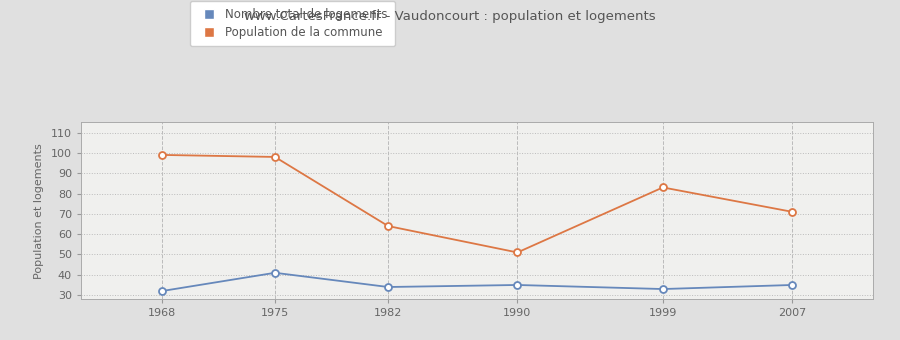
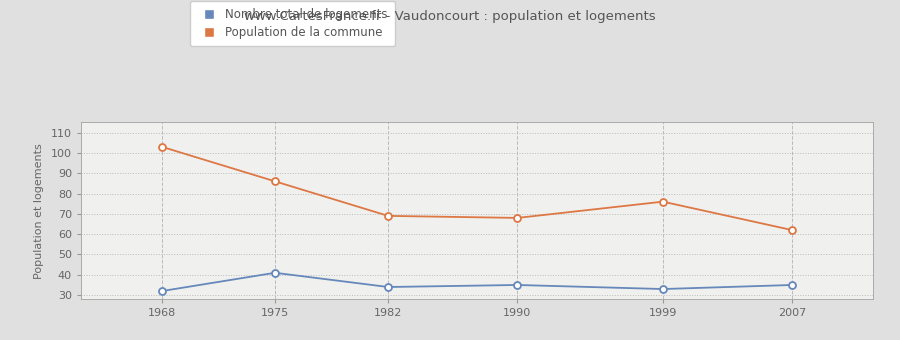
Population de la commune/1968: 99 -> 103
Population de la commune/1975: 98 -> 86
Population de la commune/1982: 64 -> 69
Population de la commune/1990: 51 -> 68
Population de la commune/1999: 83 -> 76
Population de la commune/2007: 71 -> 62
